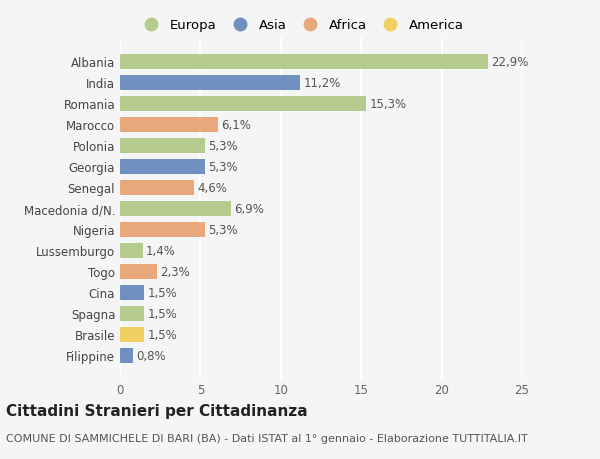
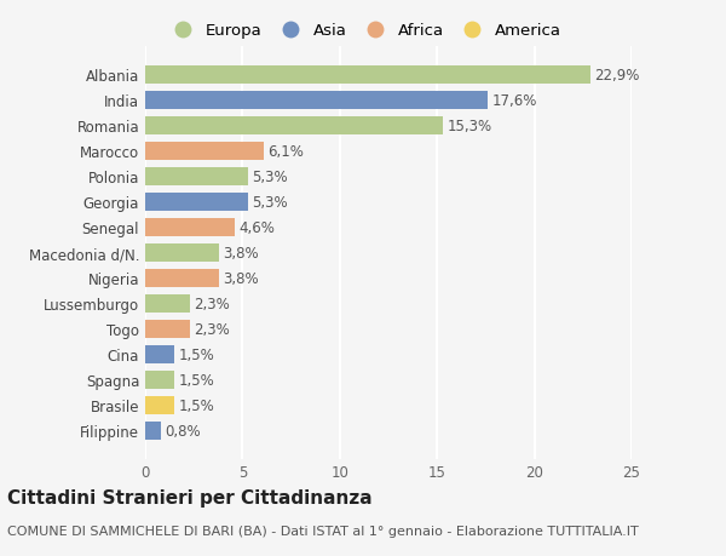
India: 11,2% -> 17,6%
Macedonia d/N.: 6,9% -> 3,8%
Nigeria: 5,3% -> 3,8%
Lussemburgo: 1,4% -> 2,3%
